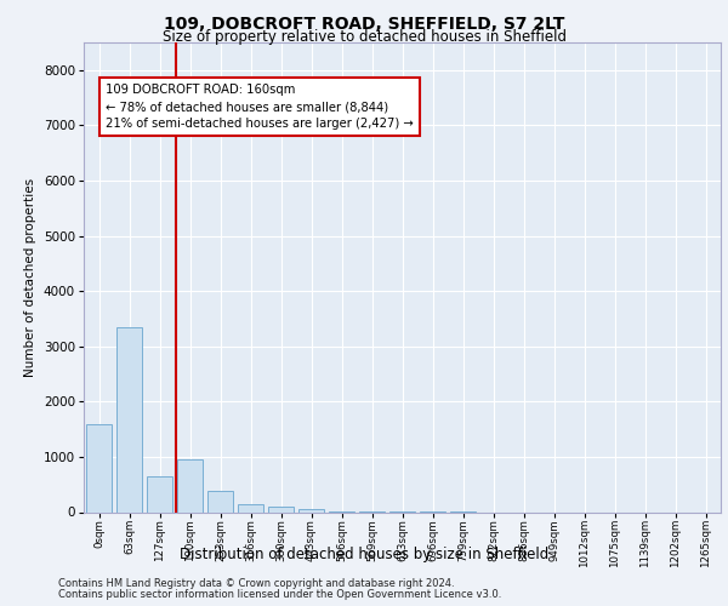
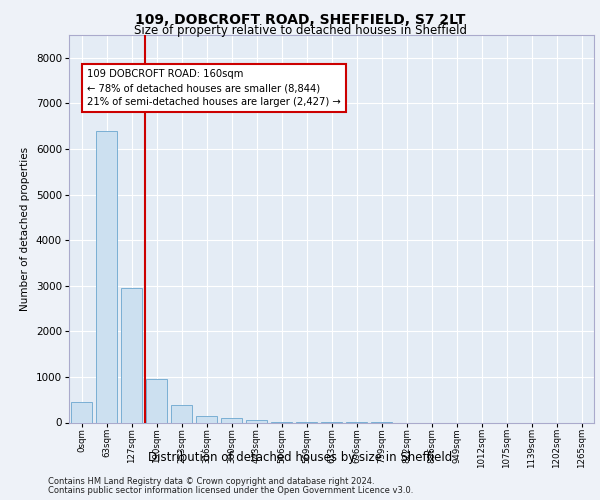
0sqm: 1600 -> 450
63sqm: 3350 -> 6400
127sqm: 650 -> 2950
